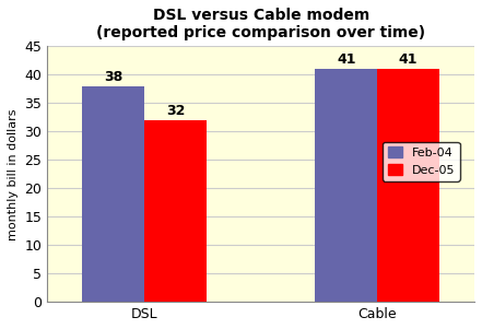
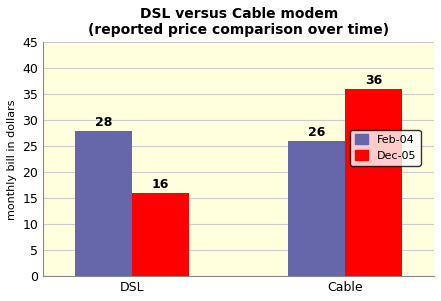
Feb-04/DSL: 38 -> 28
Dec-05/DSL: 32 -> 16
Feb-04/Cable: 41 -> 26
Dec-05/Cable: 41 -> 36
